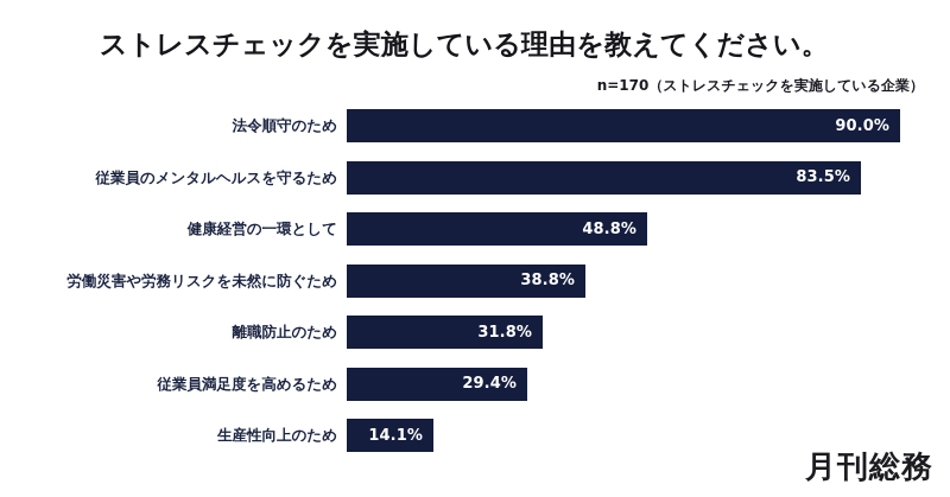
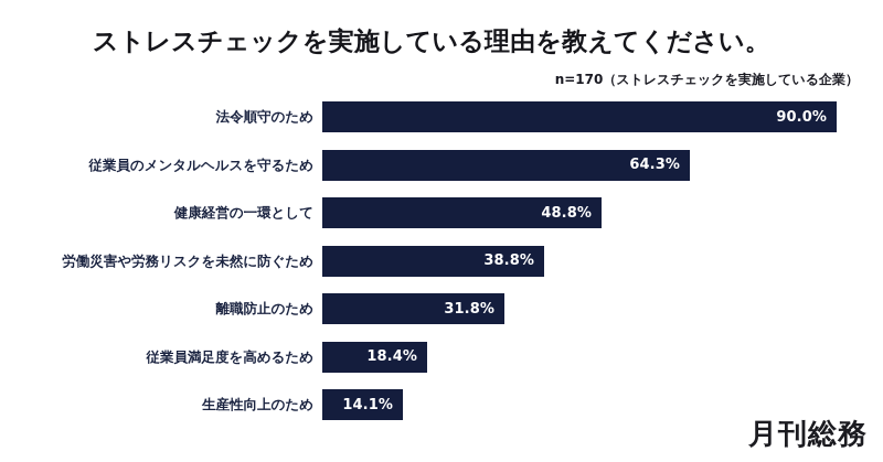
従業員のメンタルヘルスを守るため: 83.5% -> 64.3%
従業員満足度を高めるため: 29.4% -> 18.4%
